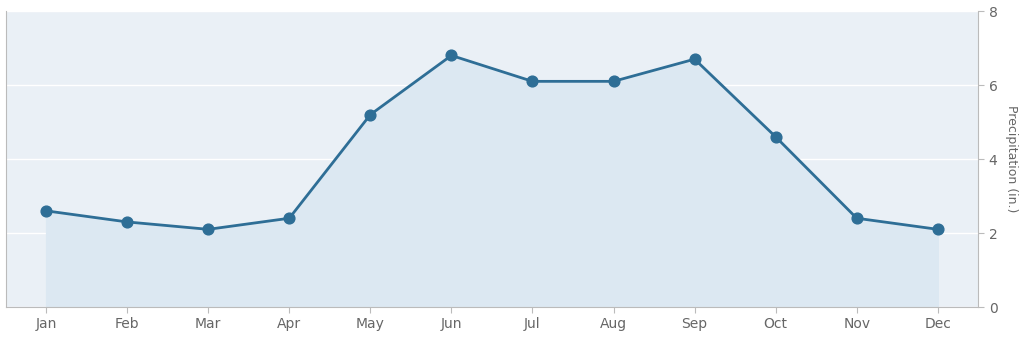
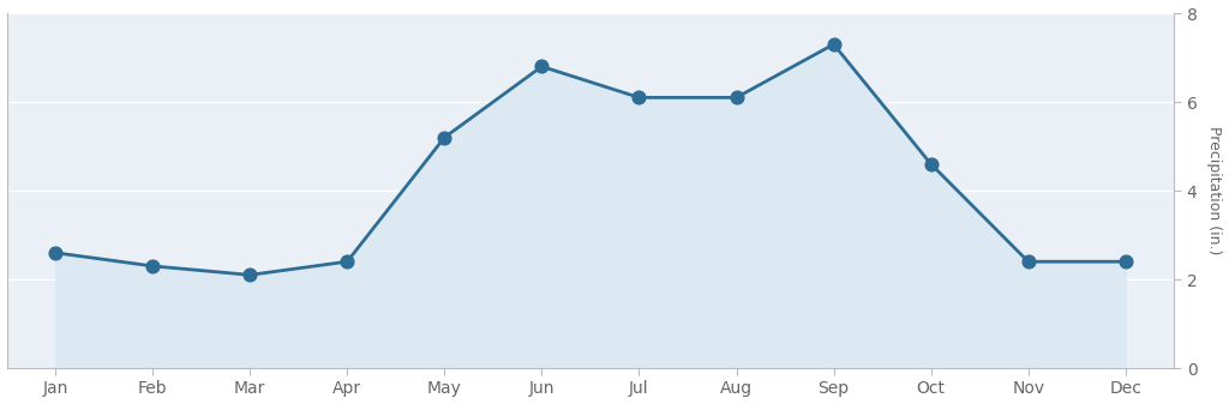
Sep: 6.7 -> 7.3
Dec: 2.1 -> 2.4
